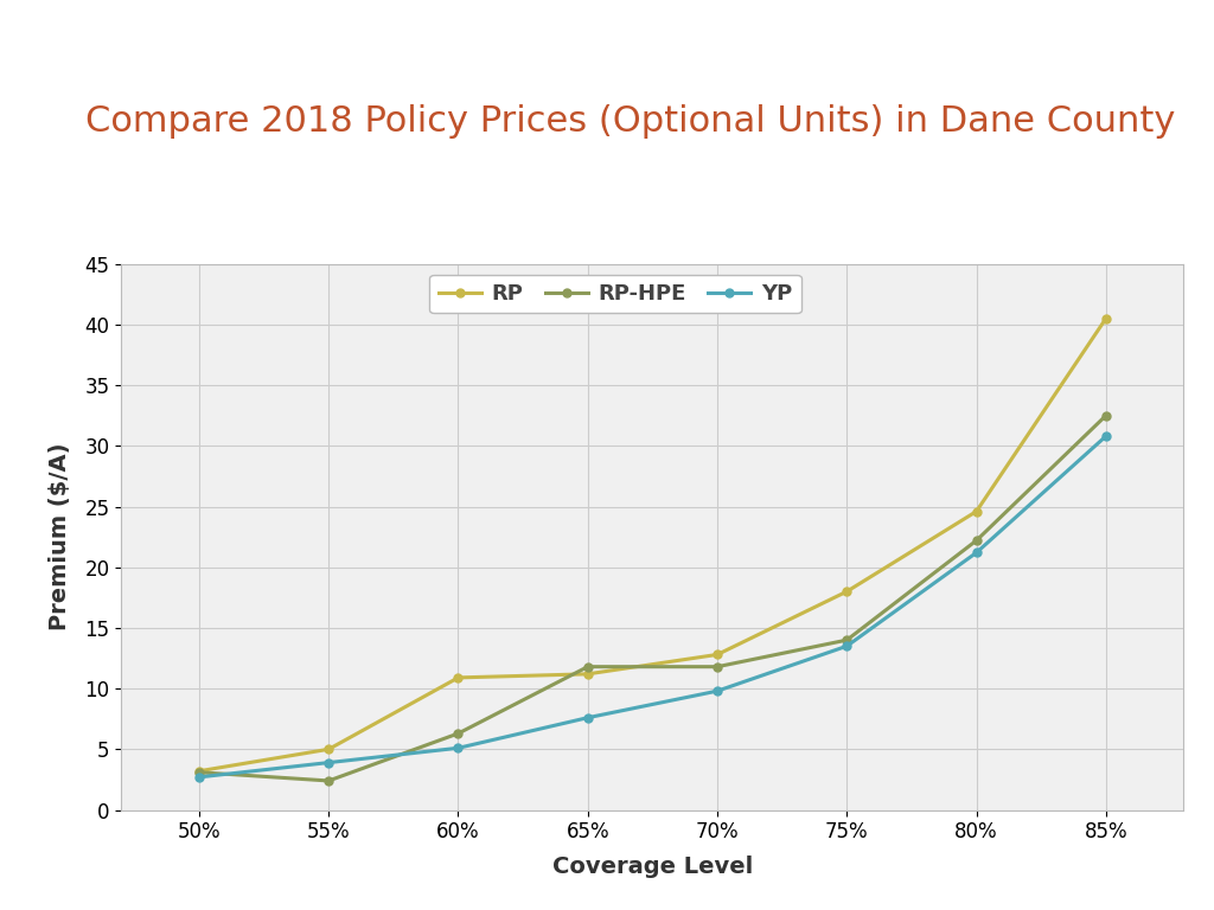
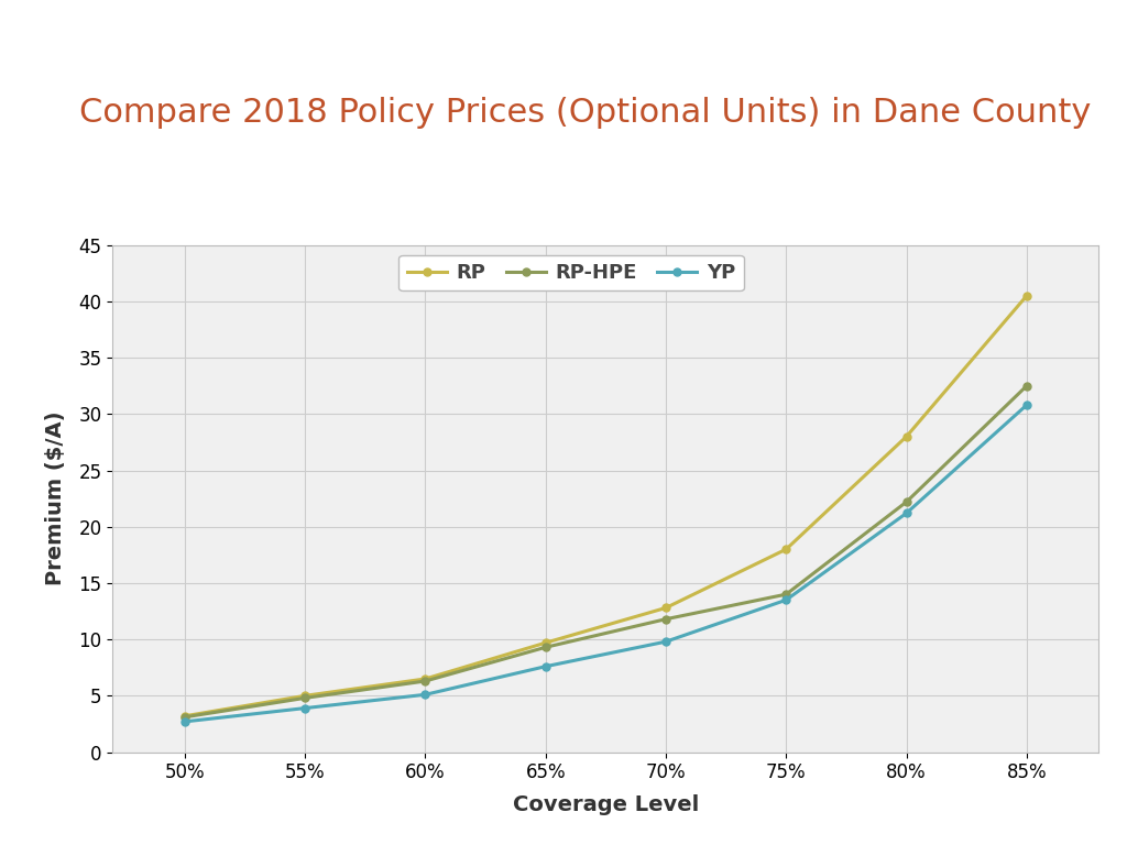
RP-HPE/55%: 2.4 -> 4.8
RP/60%: 10.9 -> 6.5
RP/65%: 11.2 -> 9.7
RP-HPE/65%: 11.8 -> 9.3
RP/80%: 24.6 -> 28.0
